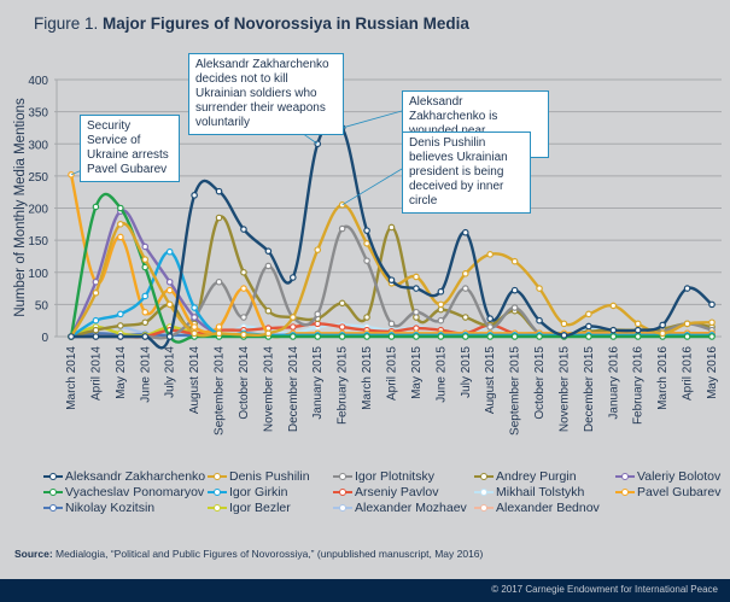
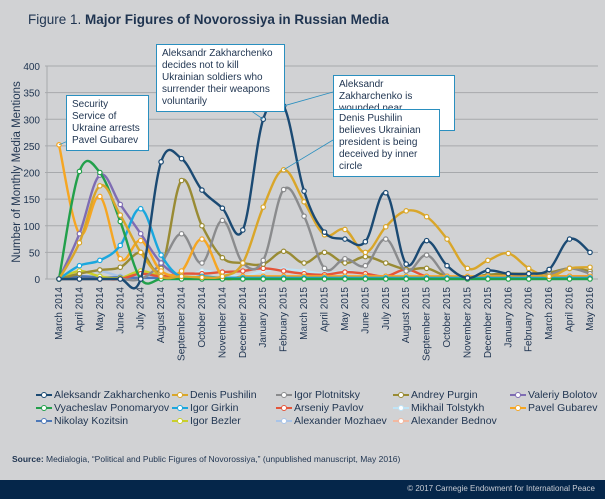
Andrey Purgin/April 2015: 170 -> 50
Andrey Purgin/September 2015: 40 -> 20
